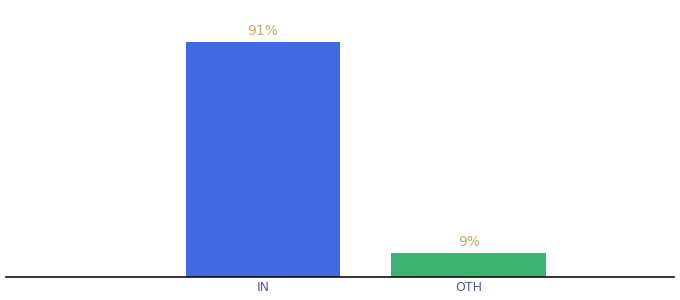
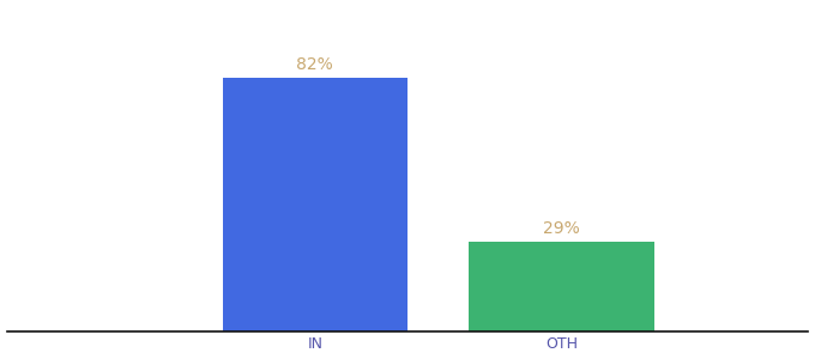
IN: 91% -> 82%
OTH: 9% -> 29%
